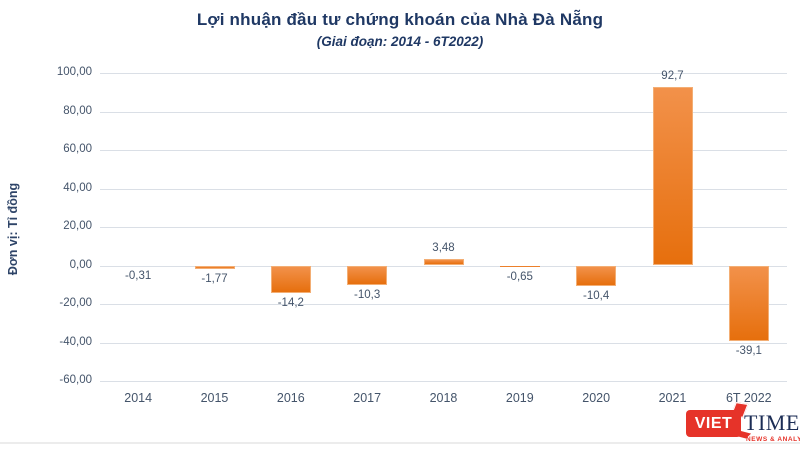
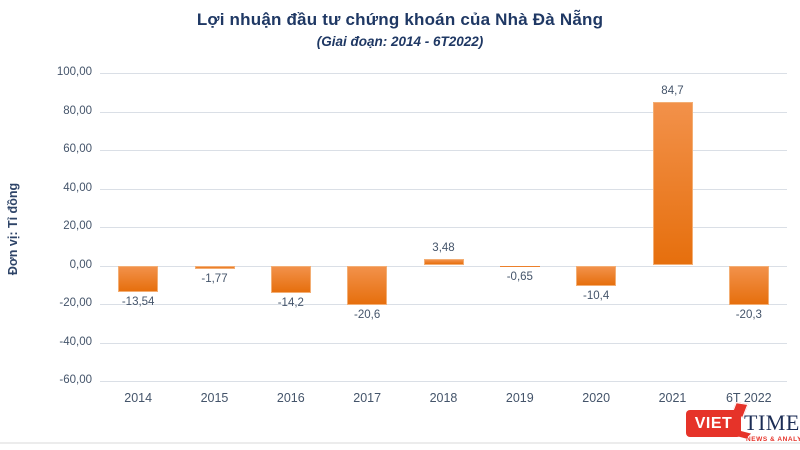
2014: -0,31 -> -13,54
2017: -10,3 -> -20,6
2021: 92,7 -> 84,7
6T 2022: -39,1 -> -20,3
